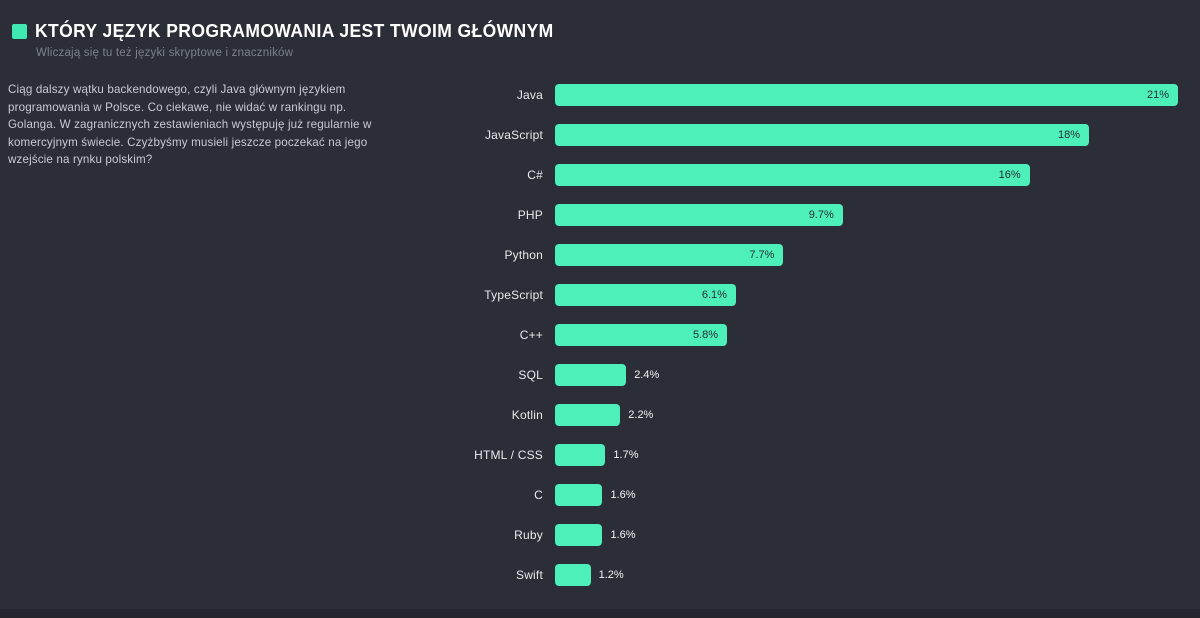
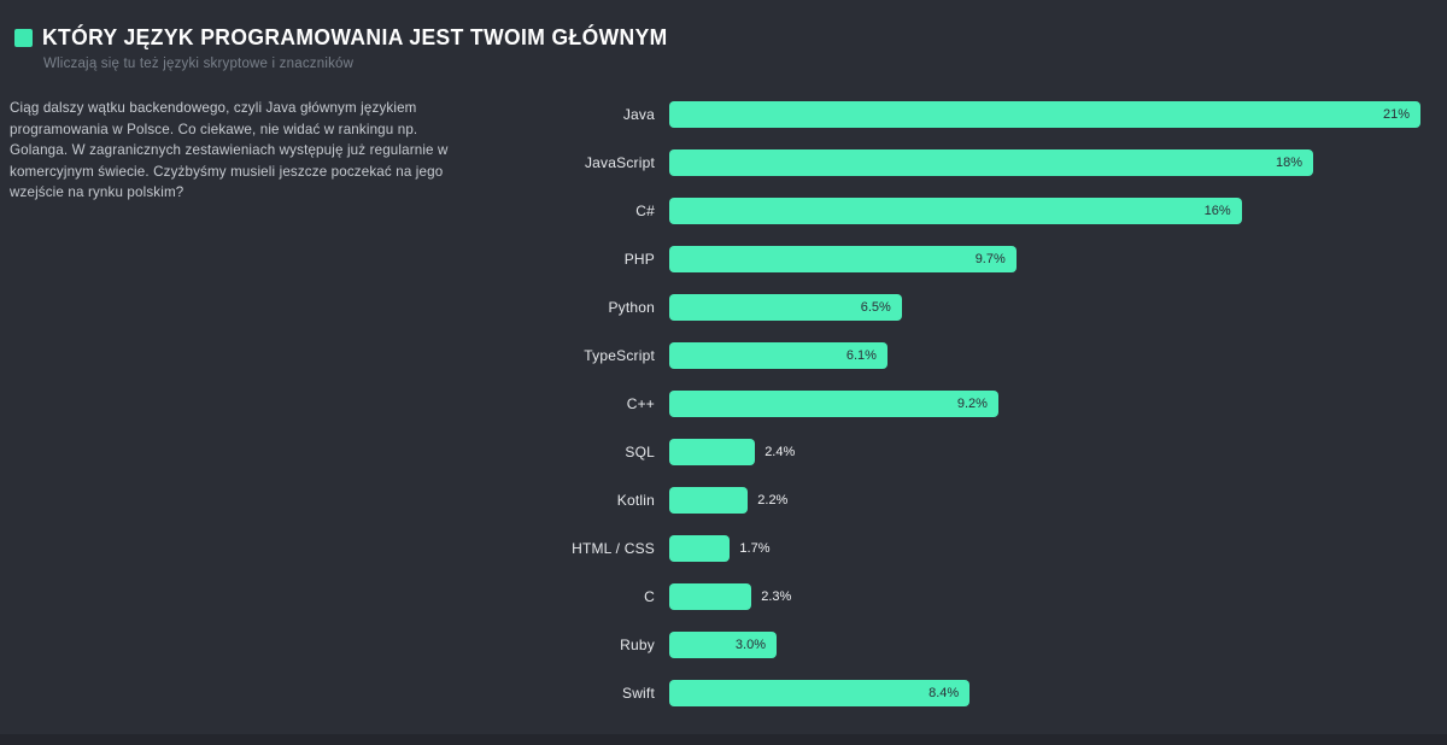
Python: 7.7% -> 6.5%
C++: 5.8% -> 9.2%
C: 1.6% -> 2.3%
Ruby: 1.6% -> 3.0%
Swift: 1.2% -> 8.4%
